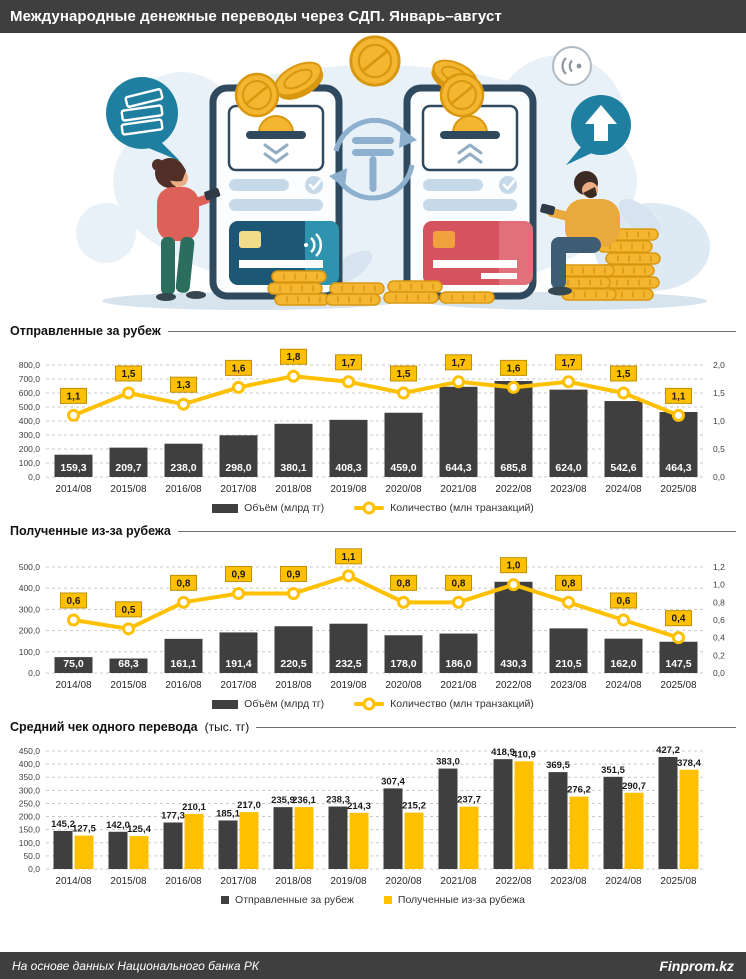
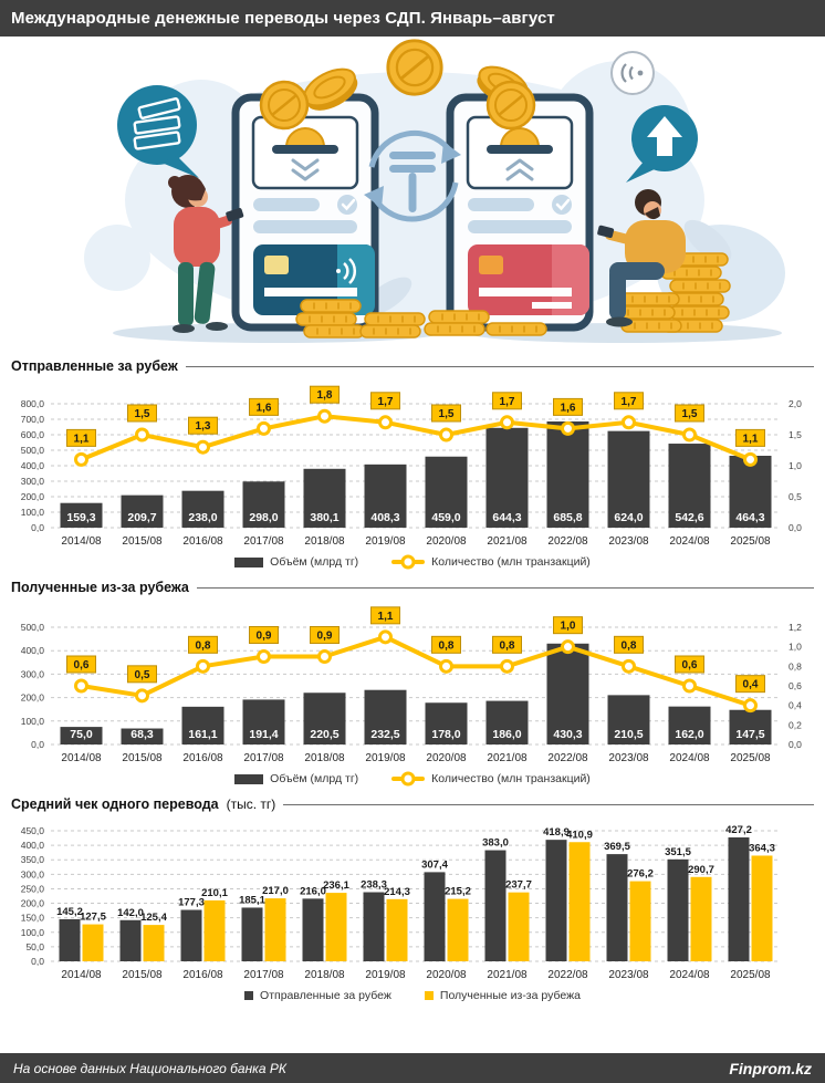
Средний чек одного перевода/Отправленные за рубеж/2018/08: 235,9 -> 216,0
Средний чек одного перевода/Полученные из-за рубежа/2025/08: 378,4 -> 364,3
